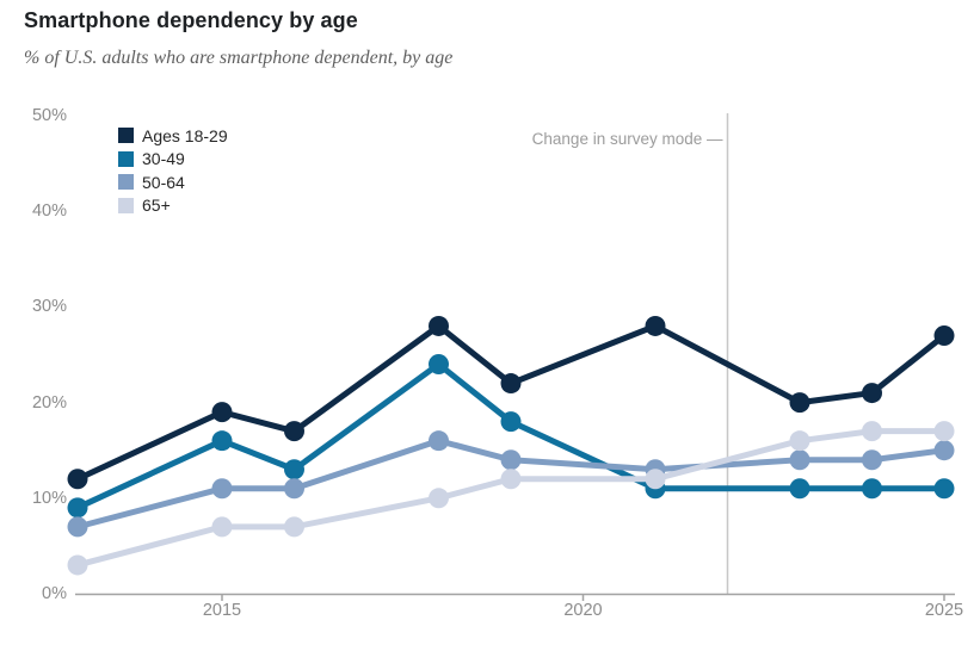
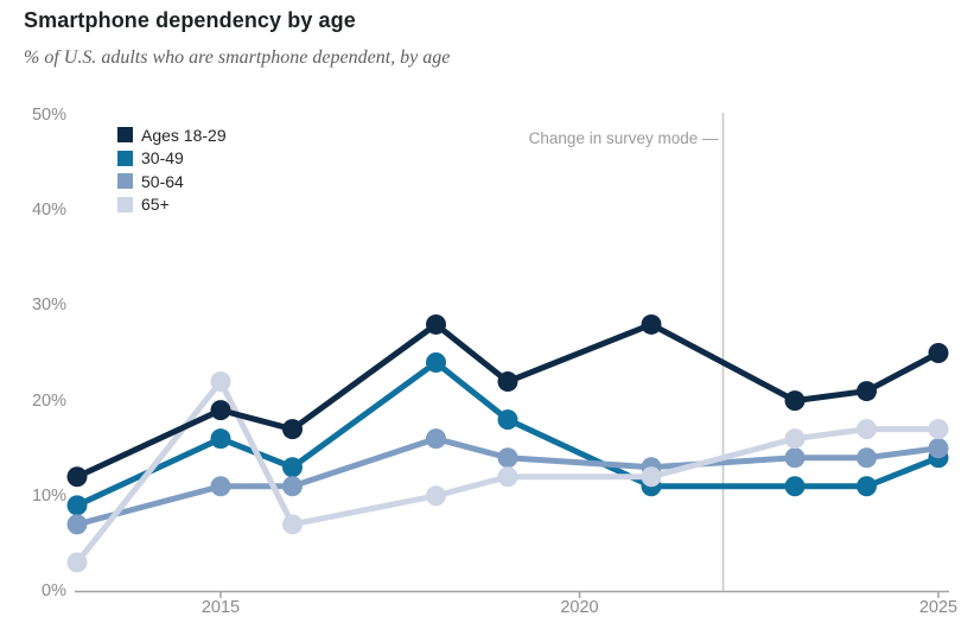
65+/2015: 7% -> 22%
Ages 18-29/2025: 27% -> 25%
30-49/2025: 11% -> 14%
